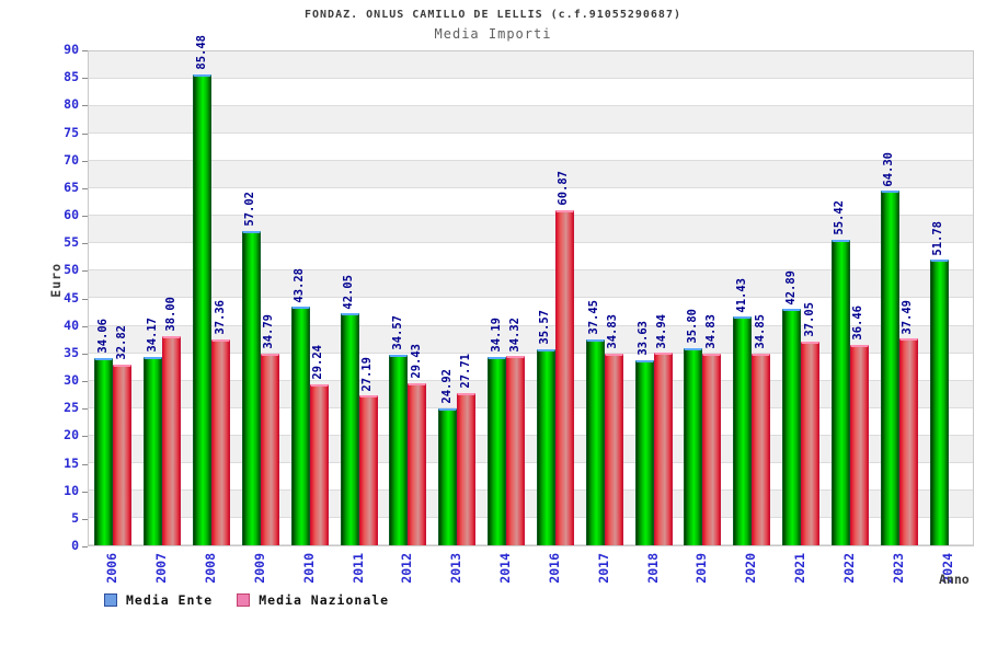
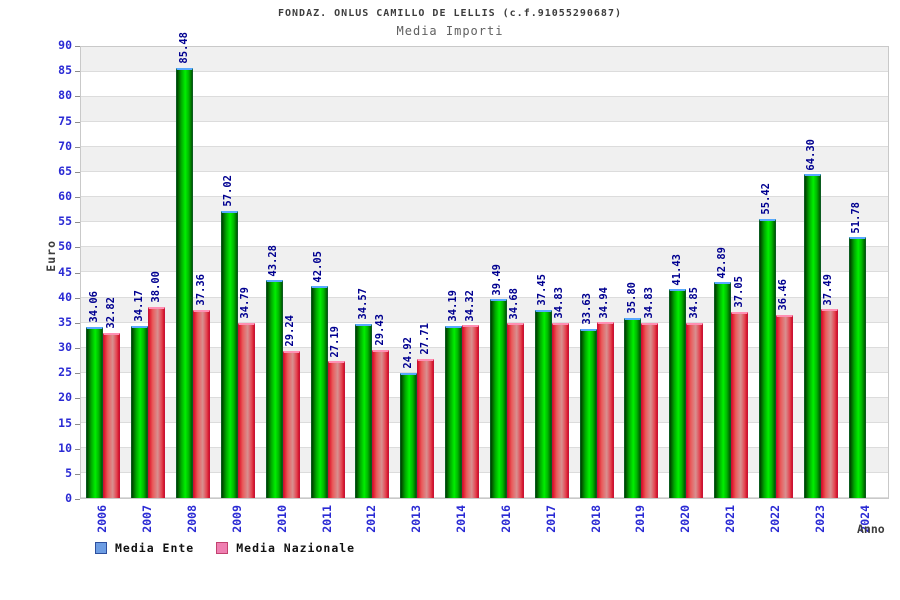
Media Ente/2016: 35.57 -> 39.49
Media Nazionale/2016: 60.87 -> 34.68
